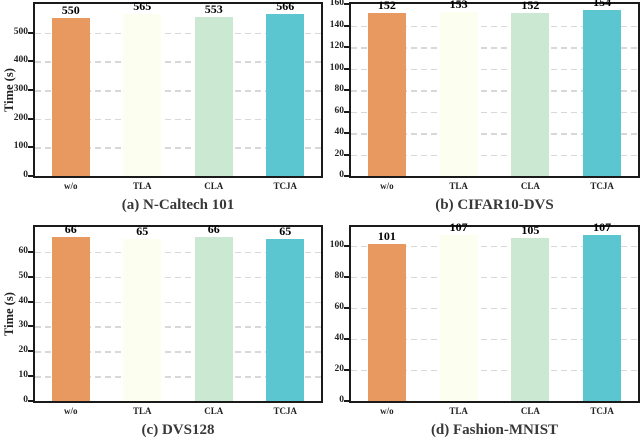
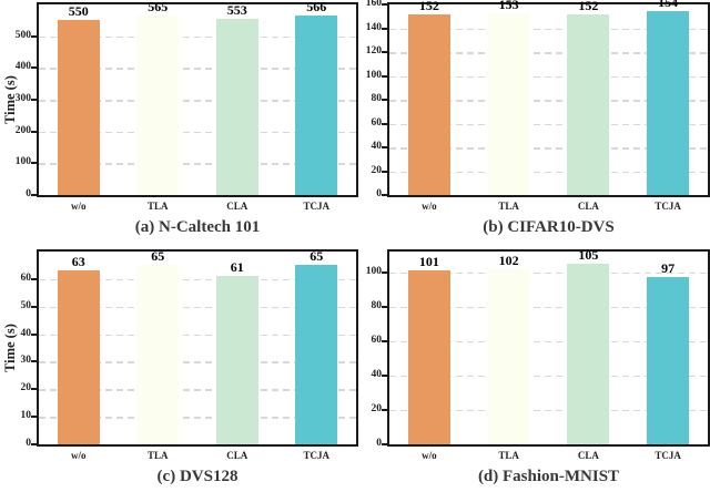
(c) DVS128/w/o: 66 -> 63
(c) DVS128/CLA: 66 -> 61
(d) Fashion-MNIST/TLA: 107 -> 102
(d) Fashion-MNIST/TCJA: 107 -> 97
